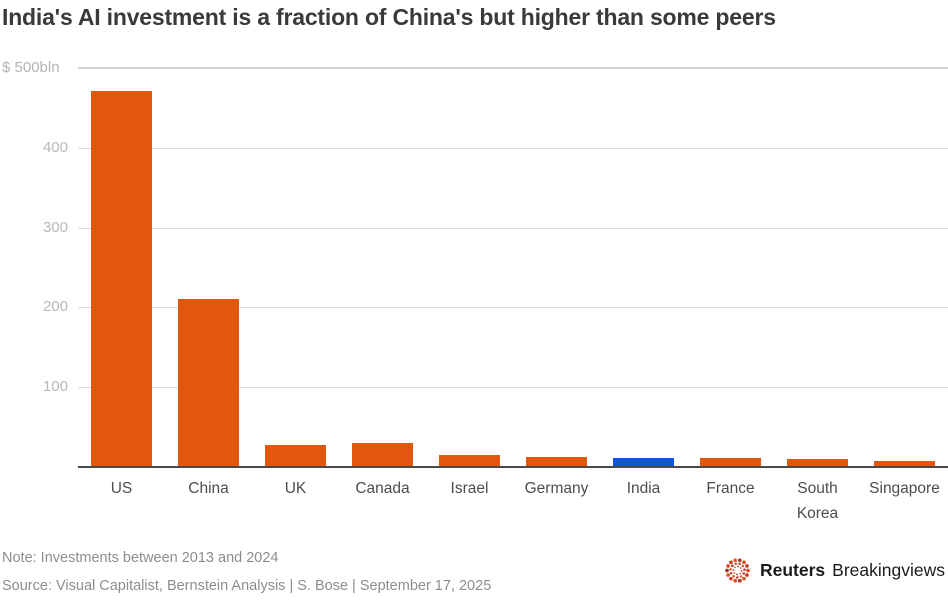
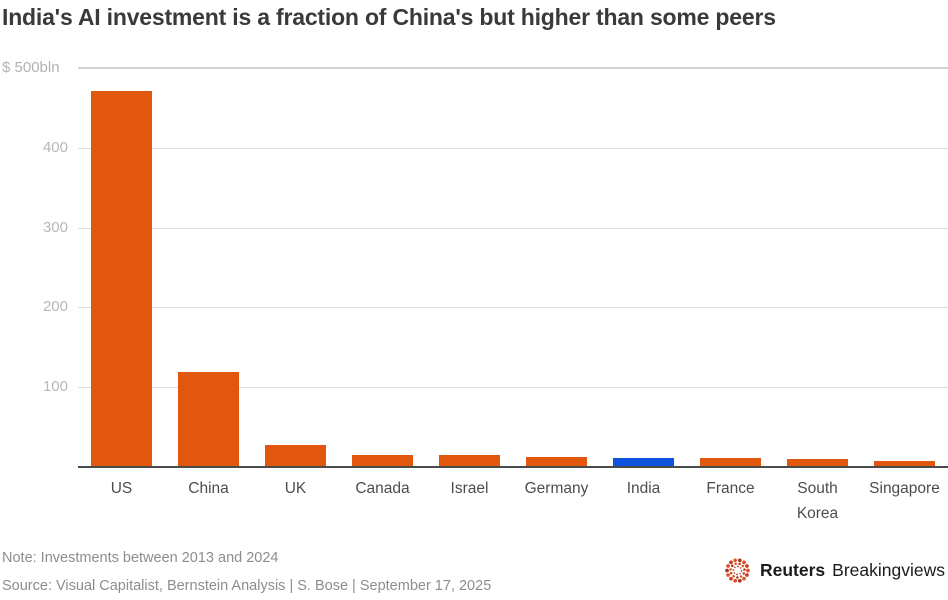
China: 210 -> 120
Canada: 30 -> 20
